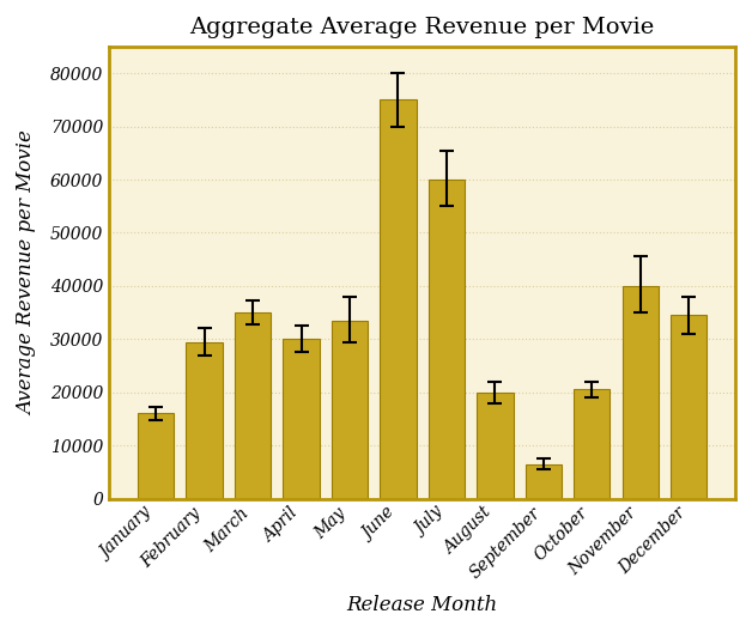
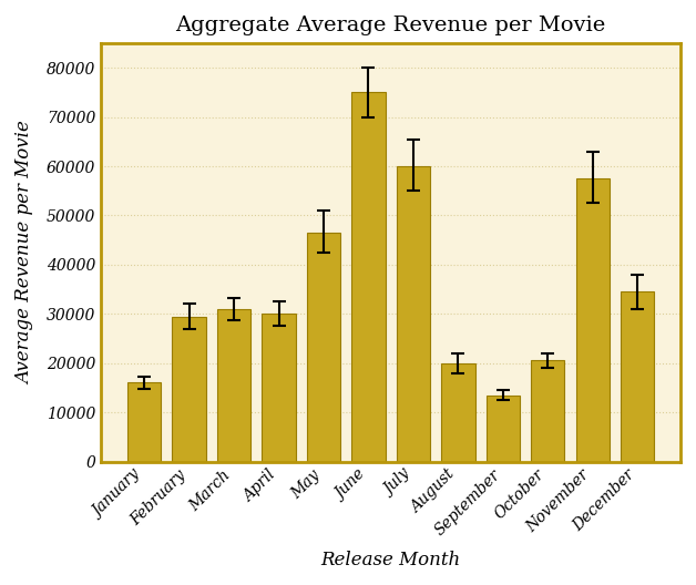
March: 35000 -> 31000
May: 33500 -> 46500
September: 6500 -> 13500
November: 40000 -> 57500
